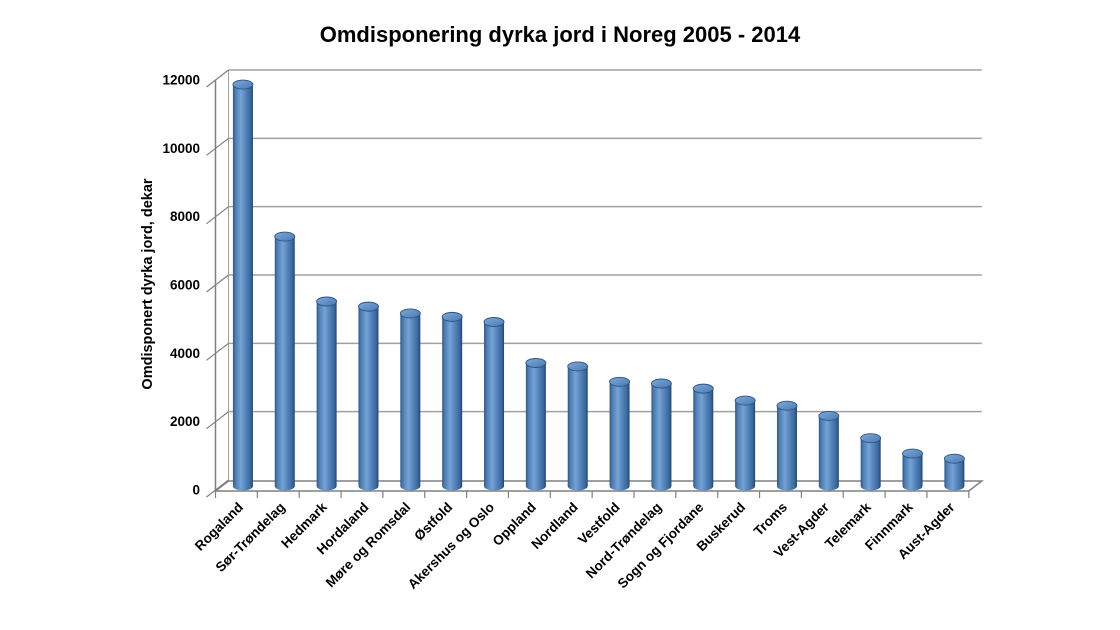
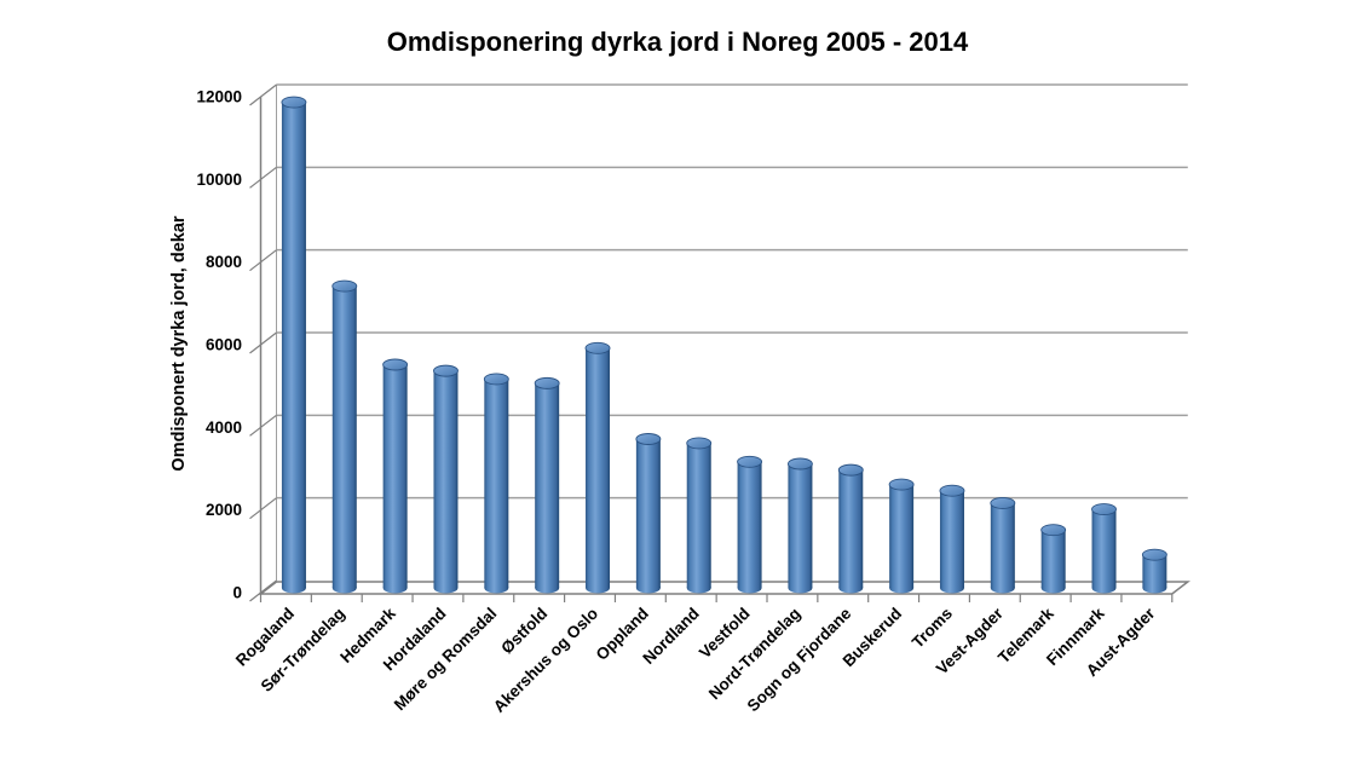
Akershus og Oslo: 4800 -> 5800
Finnmark: 1000 -> 1900
